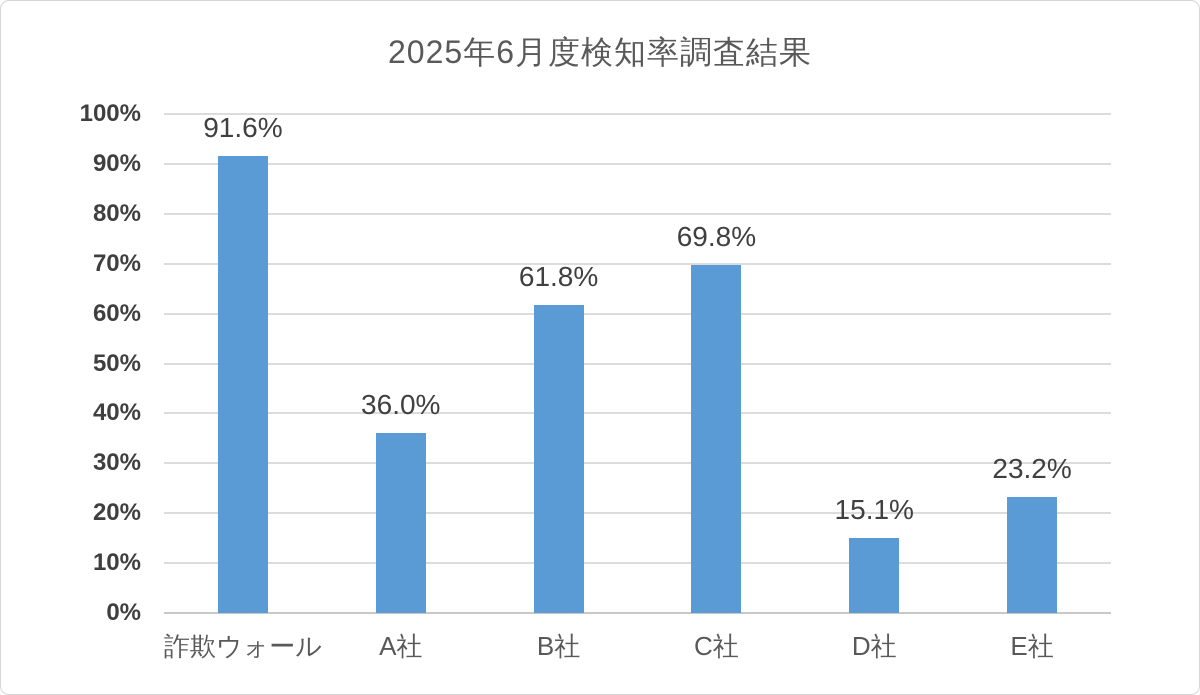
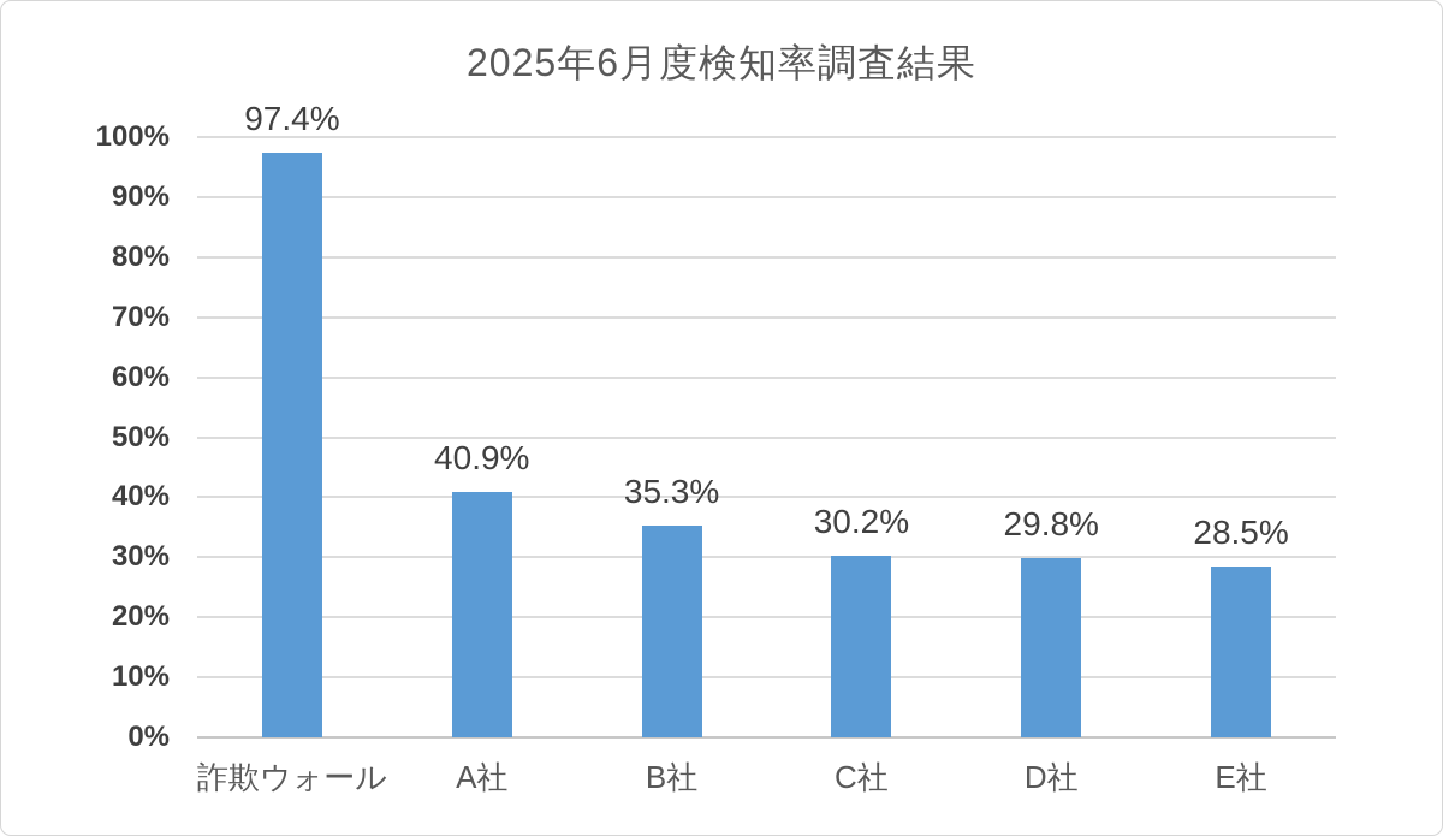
詐欺ウォール: 91.6% -> 97.4%
A社: 36.0% -> 40.9%
B社: 61.8% -> 35.3%
C社: 69.8% -> 30.2%
D社: 15.1% -> 29.8%
E社: 23.2% -> 28.5%
